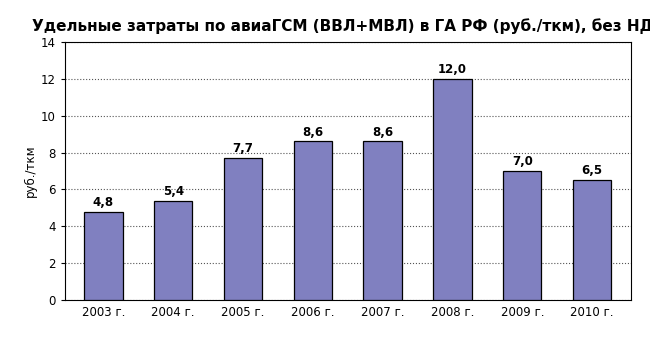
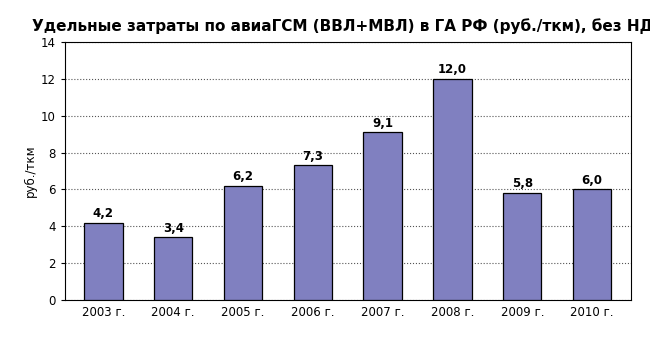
2003 г.: 4,8 -> 4,2
2004 г.: 5,4 -> 3,4
2005 г.: 7,7 -> 6,2
2006 г.: 8,6 -> 7,3
2007 г.: 8,6 -> 9,1
2009 г.: 7,0 -> 5,8
2010 г.: 6,5 -> 6,0
